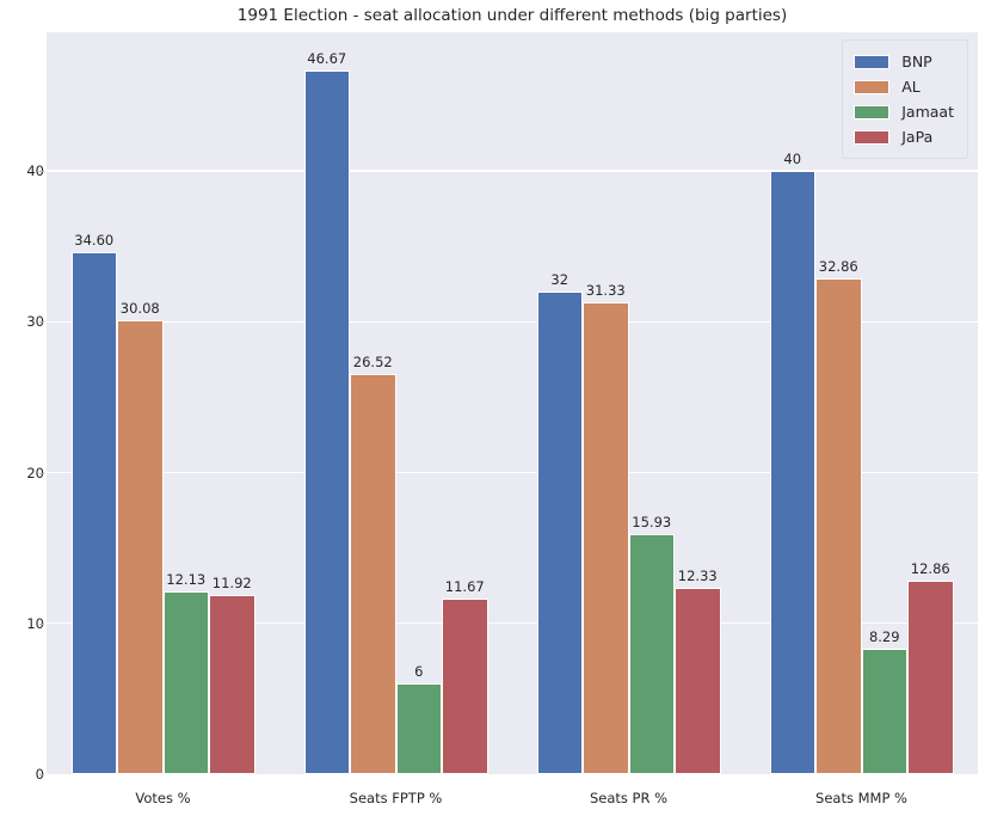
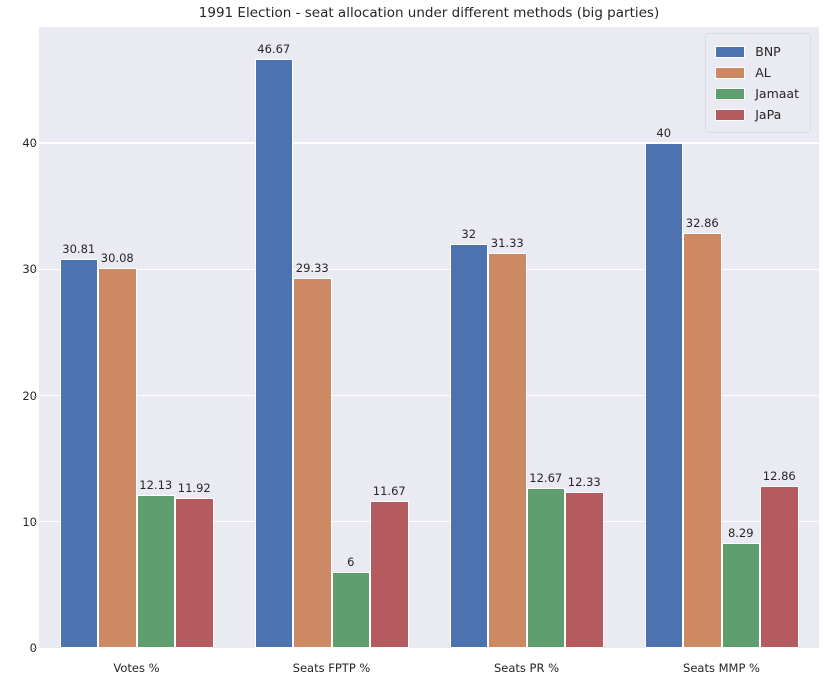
BNP/Votes %: 34.60 -> 30.81
AL/Seats FPTP %: 26.52 -> 29.33
Jamaat/Seats PR %: 15.93 -> 12.67
